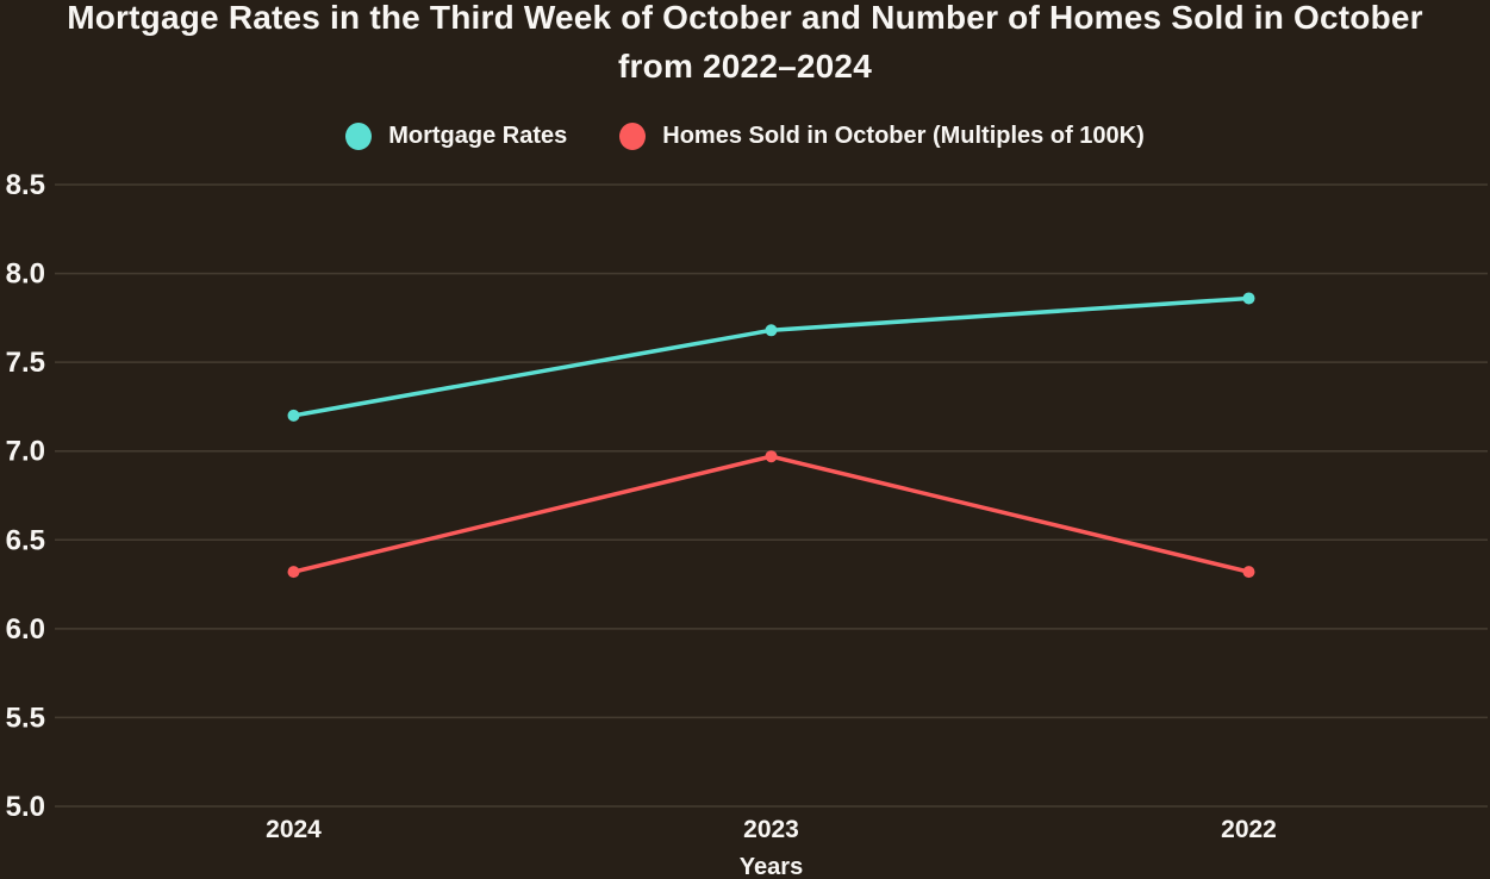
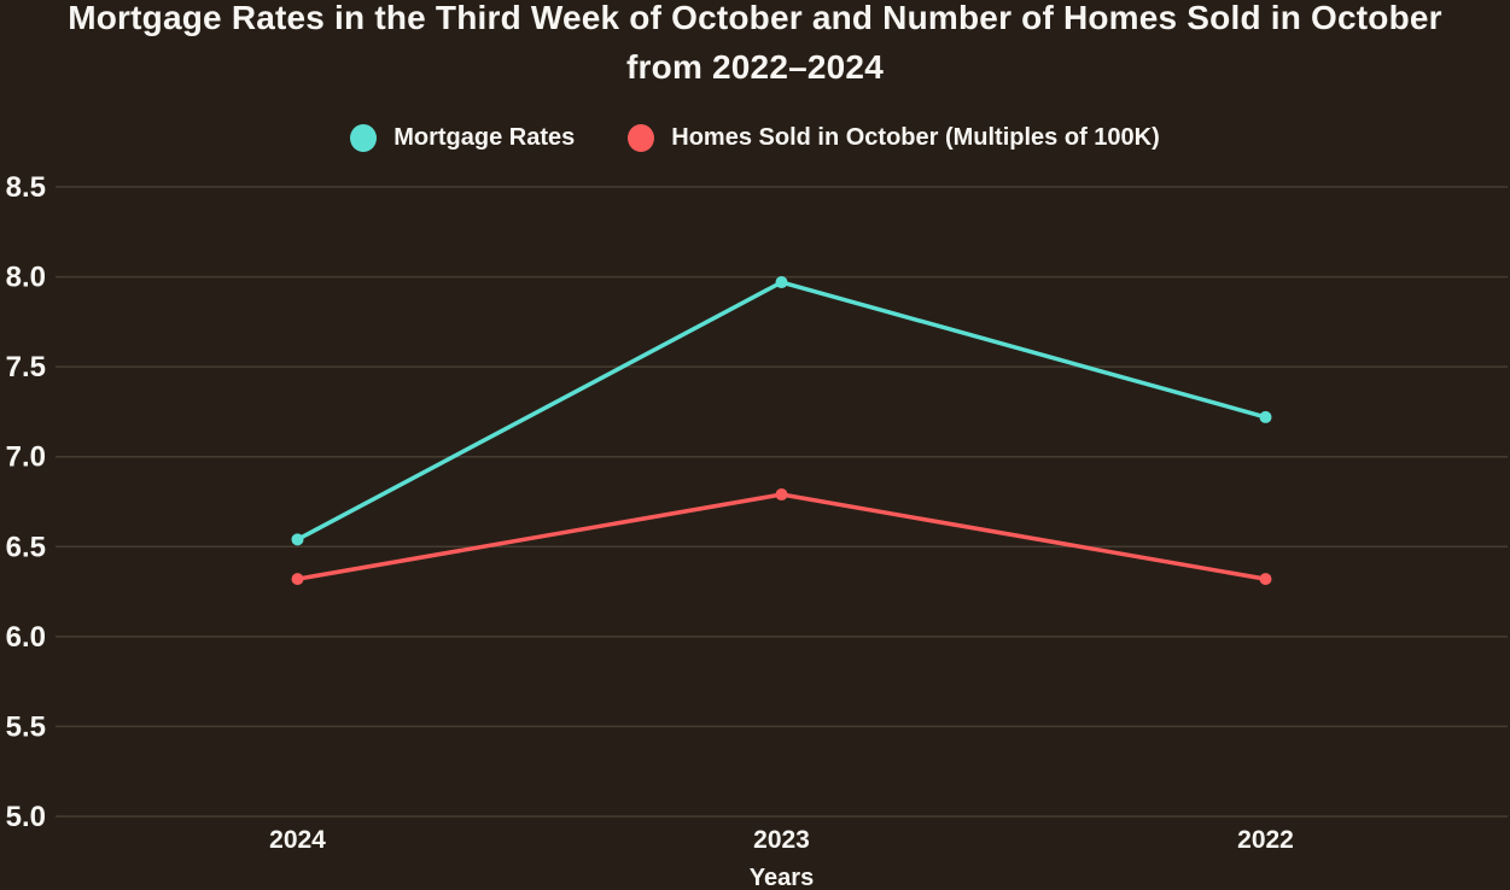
Mortgage Rates/2024: 7.20 -> 6.54
Mortgage Rates/2023: 7.68 -> 7.97
Homes Sold in October (Multiples of 100K)/2023: 6.97 -> 6.79
Mortgage Rates/2022: 7.86 -> 7.22
